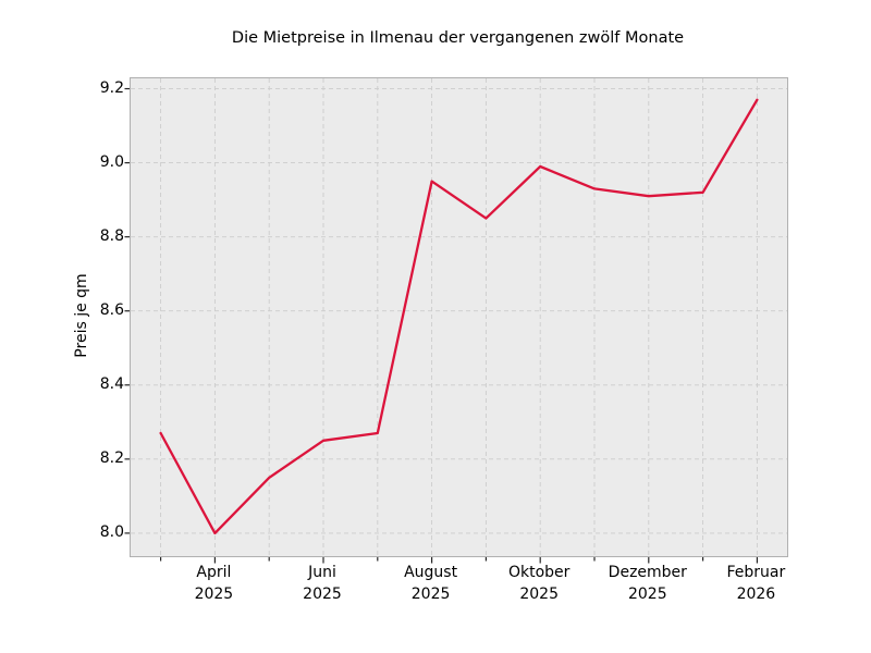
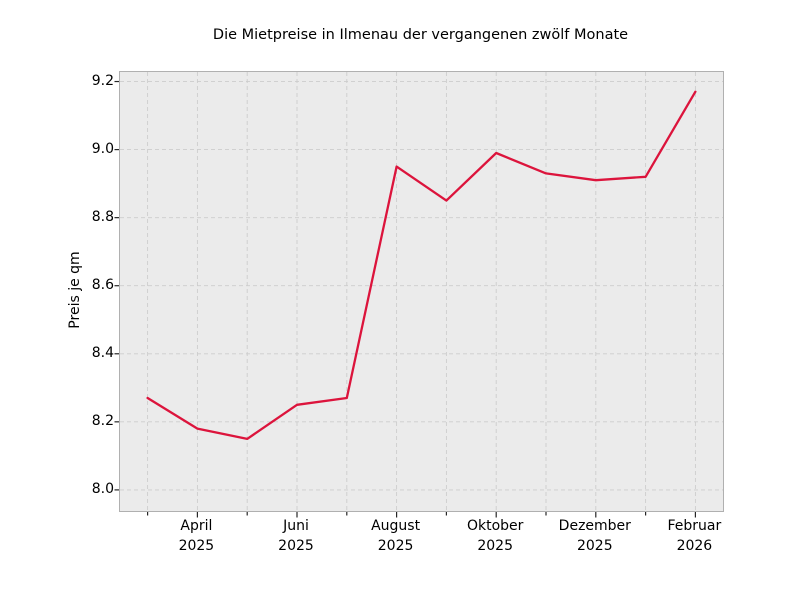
April 2025: 8.00 -> 8.18
